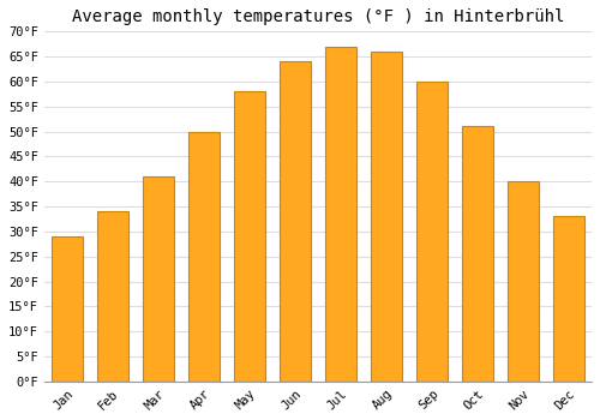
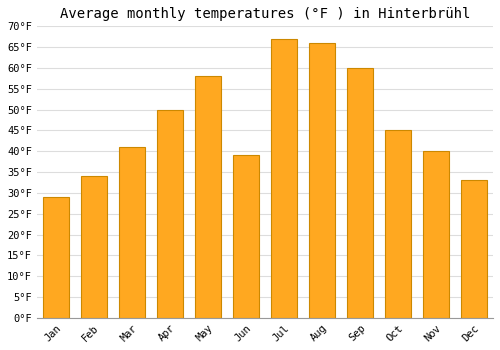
Jun: 64°F -> 39°F
Oct: 51°F -> 45°F
